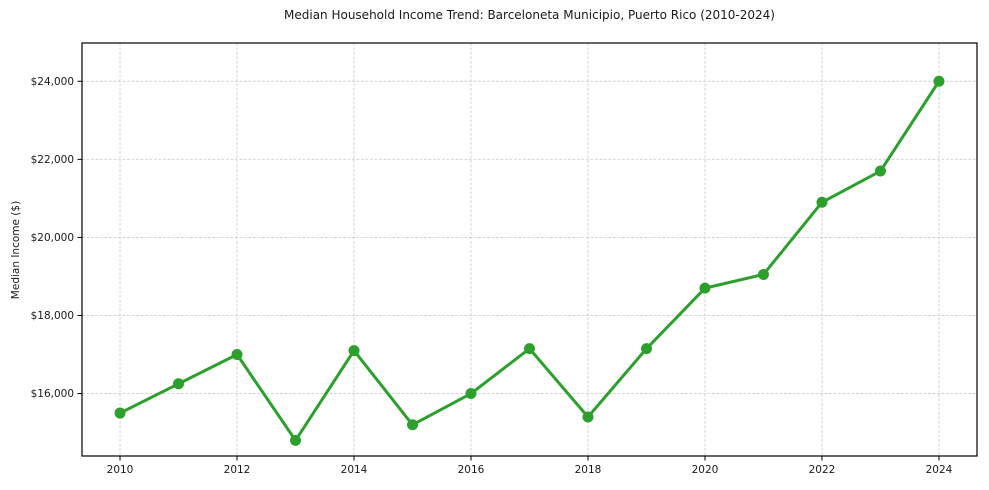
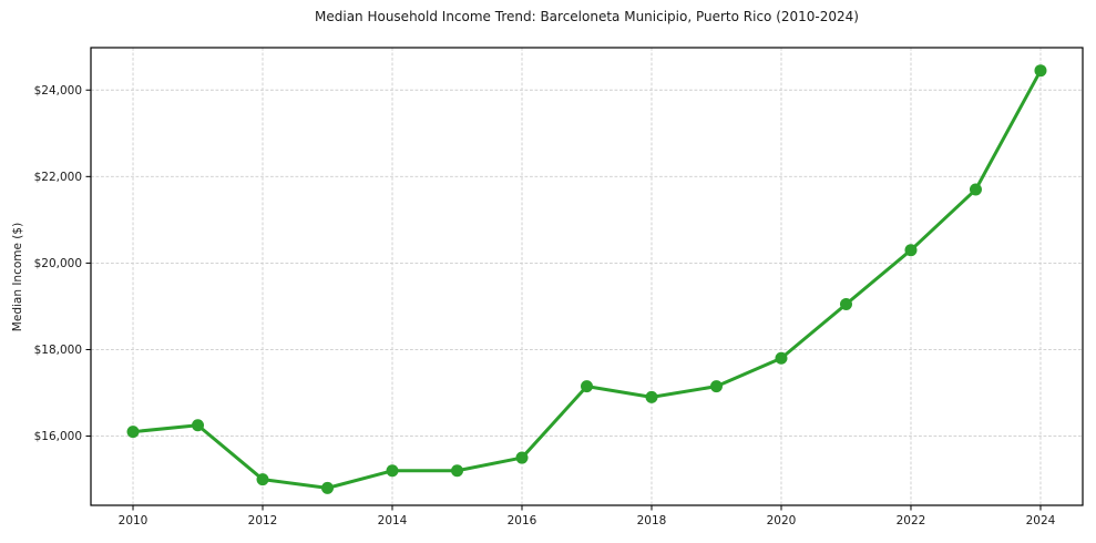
2010: $15500 -> $16100
2012: $17000 -> $15000
2014: $17100 -> $15200
2016: $16000 -> $15500
2018: $15400 -> $16900
2020: $18700 -> $17800
2022: $20900 -> $20300
2024: $24000 -> $24400
